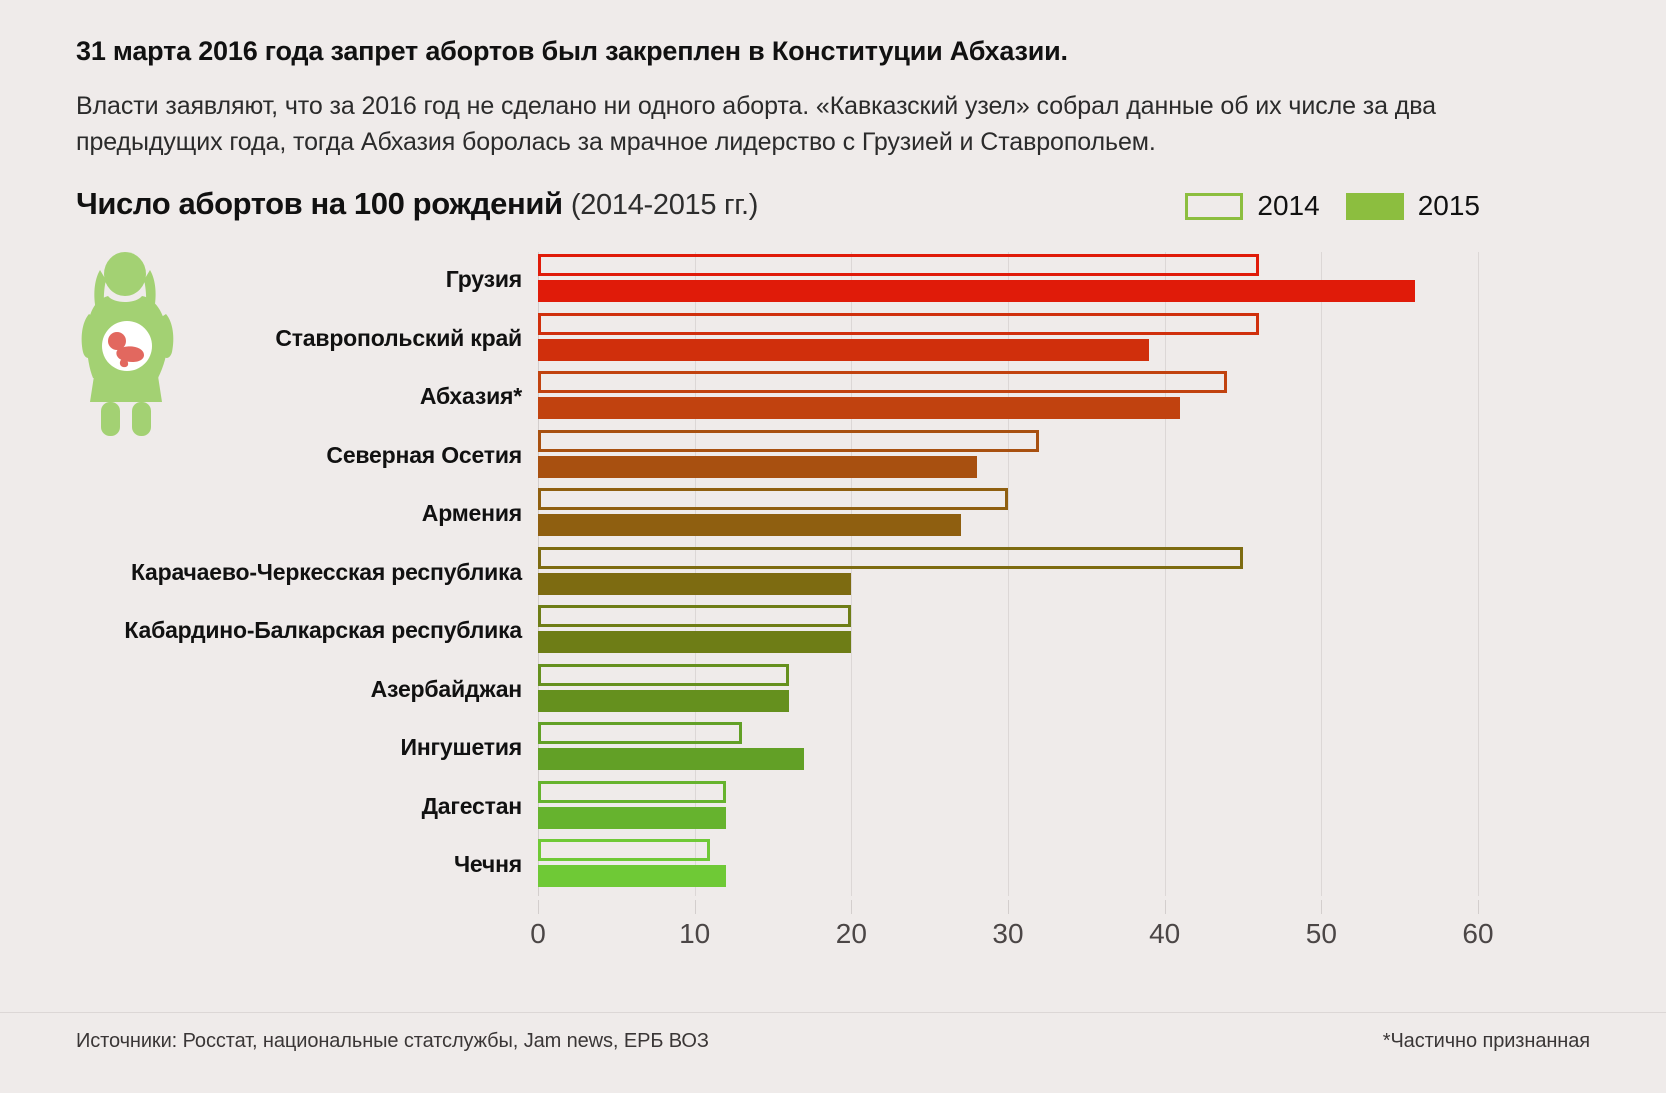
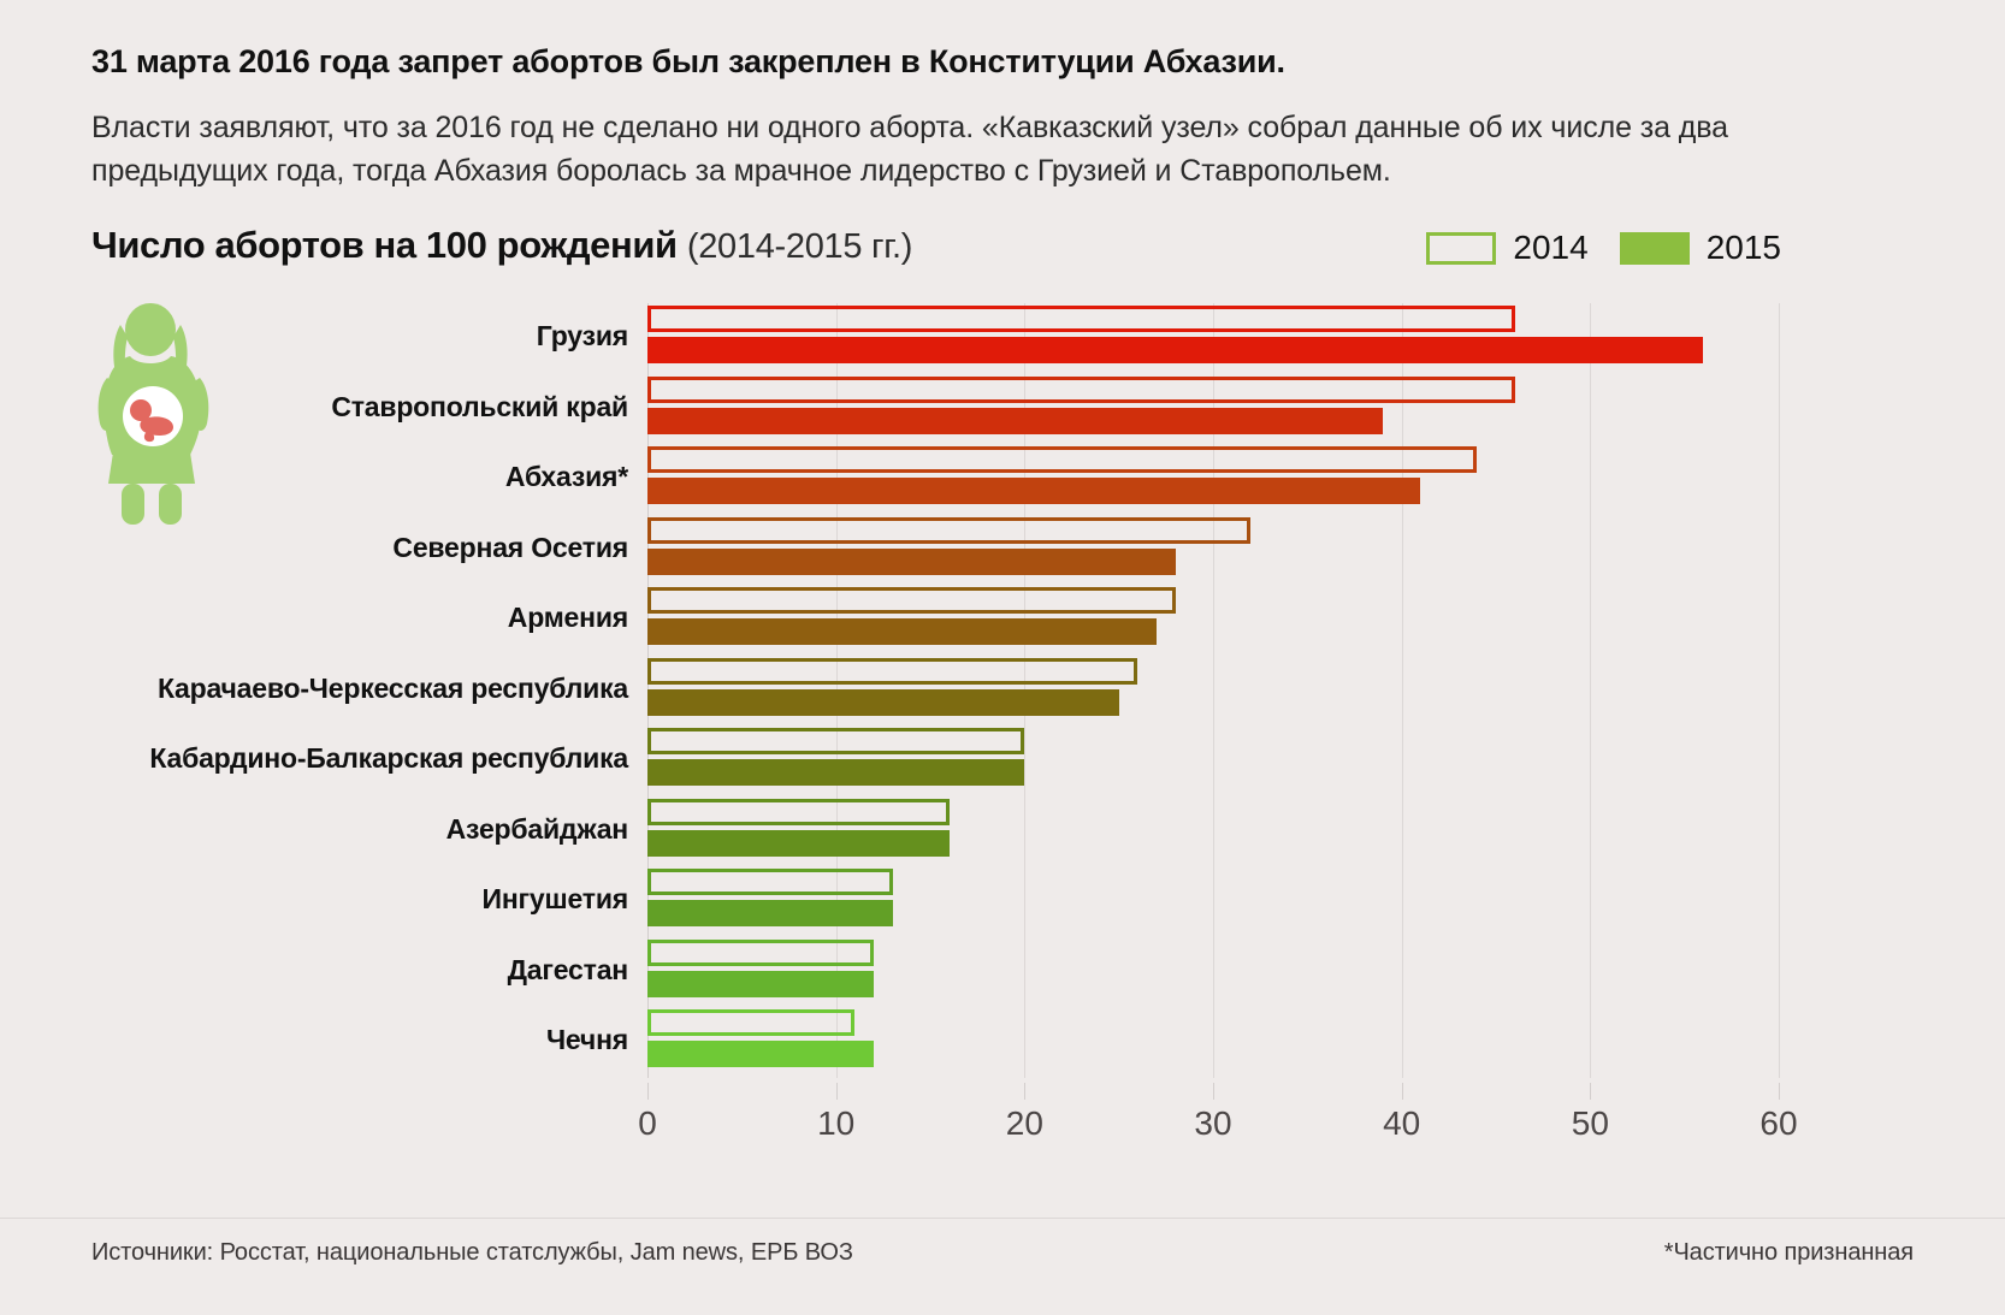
2014/Армения: 30 -> 28
2014/Карачаево-Черкесская республика: 45 -> 26
2015/Карачаево-Черкесская республика: 20 -> 25
2015/Ингушетия: 17 -> 13
